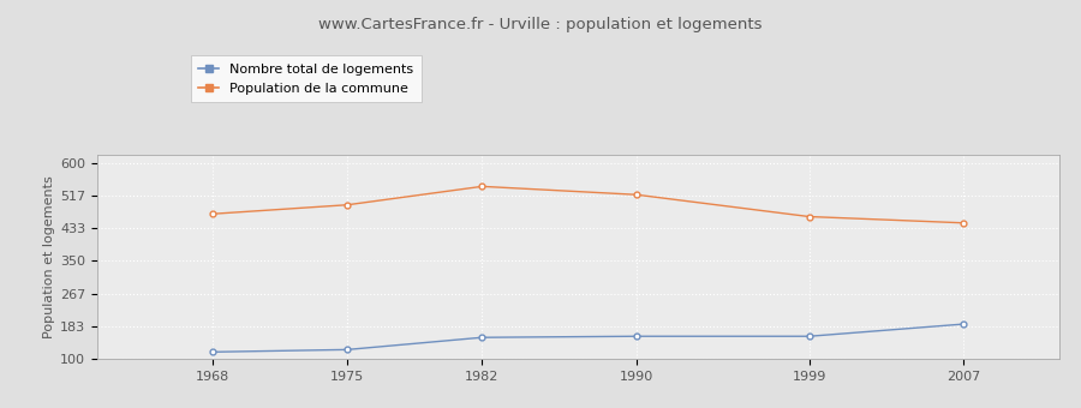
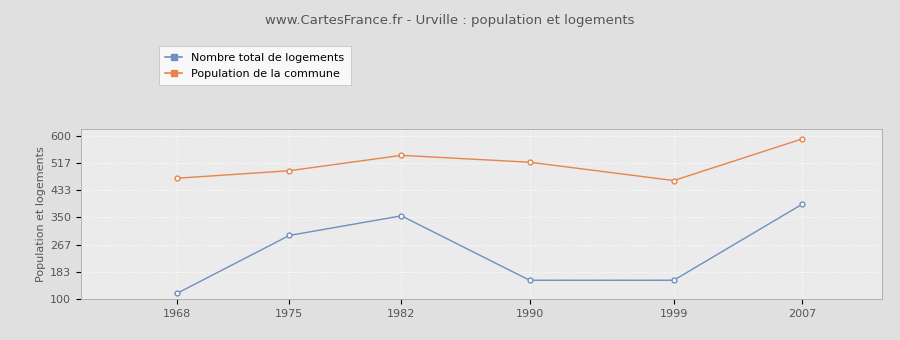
Nombre total de logements/1975: 124 -> 295
Nombre total de logements/1982: 155 -> 355
Nombre total de logements/2007: 189 -> 390
Population de la commune/2007: 447 -> 590
